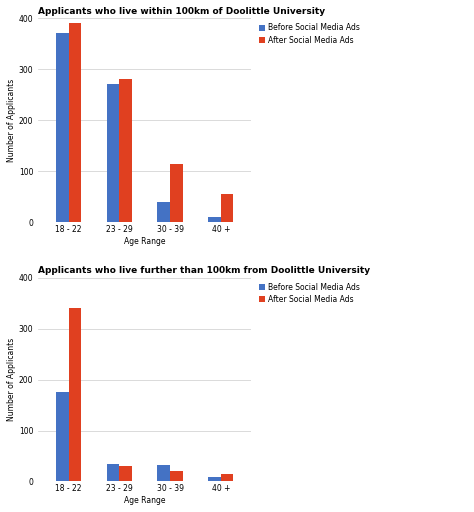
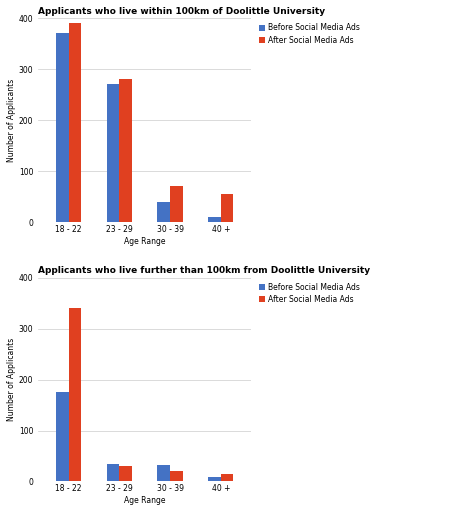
Applicants who live within 100km of Doolittle University/After Social Media Ads/30 - 39: 114 -> 70
